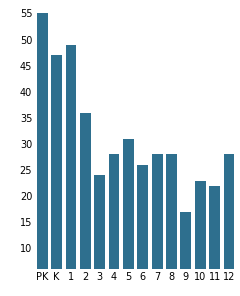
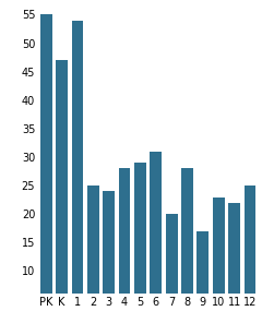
1: 49 -> 54
2: 36 -> 25
5: 31 -> 29
6: 26 -> 31
7: 28 -> 20
12: 28 -> 25
